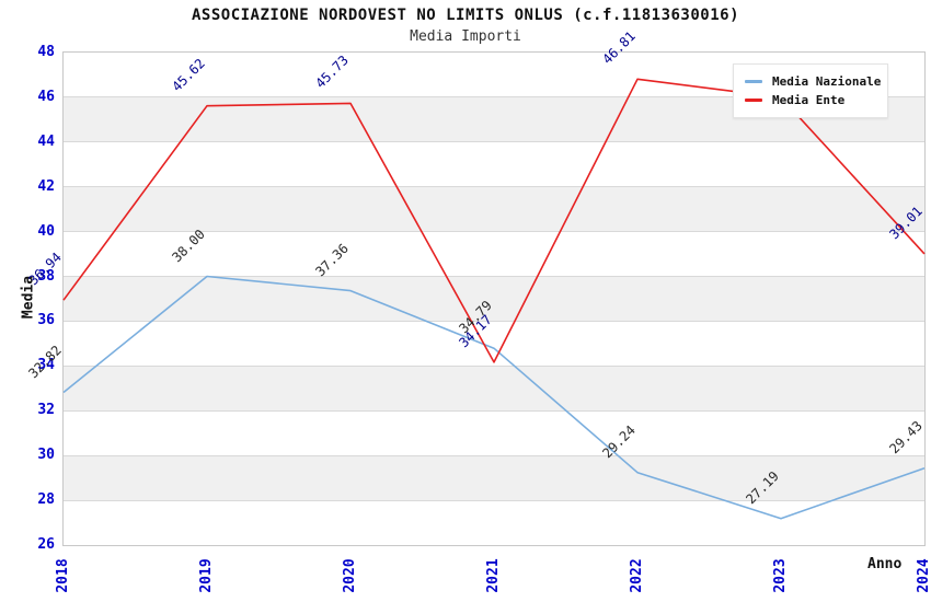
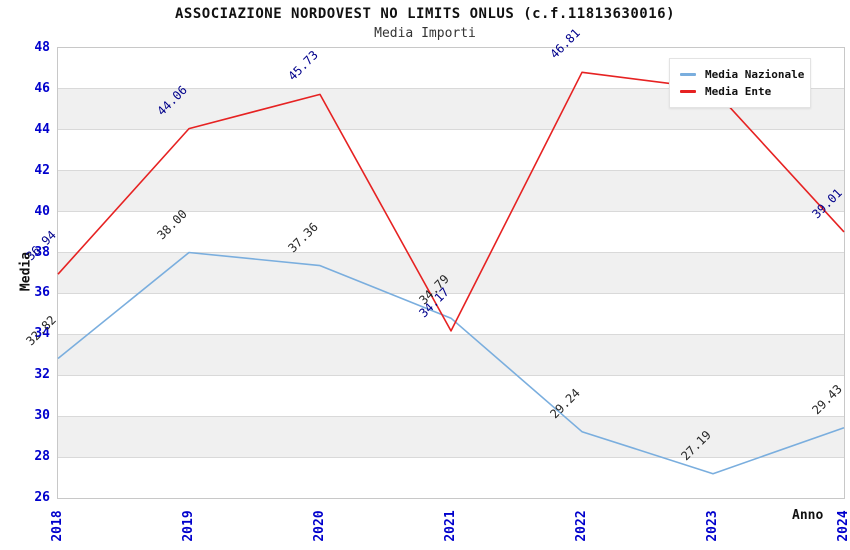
Media Ente/2019: 45.62 -> 44.06
